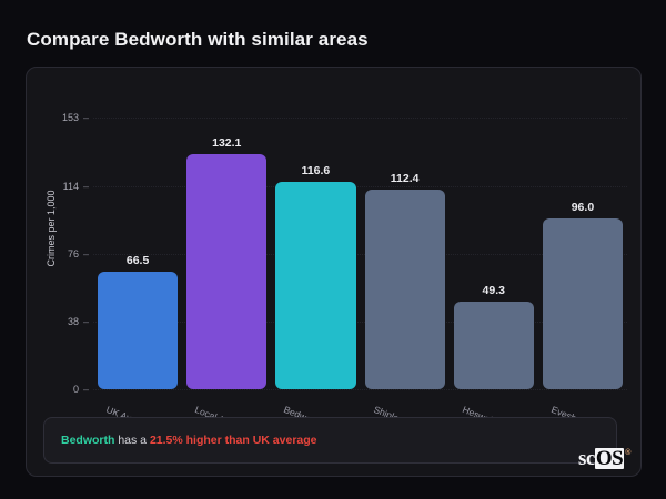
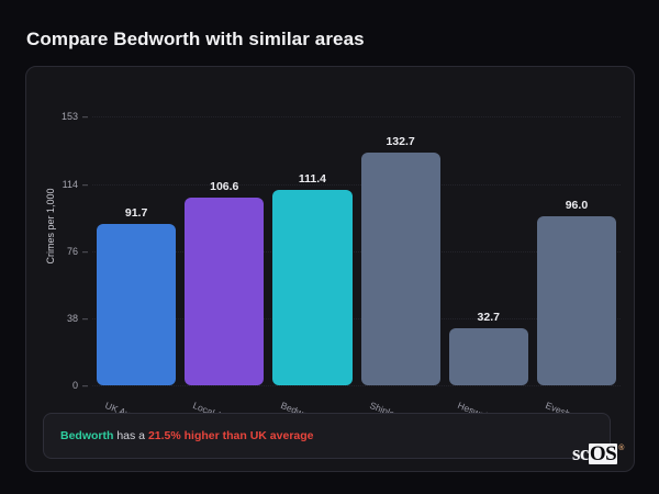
UK Average: 66.5 -> 91.7
Local Area: 132.1 -> 106.6
Bedworth: 116.6 -> 111.4
Shipley (B...: 112.4 -> 132.7
Heswall: 49.3 -> 32.7
